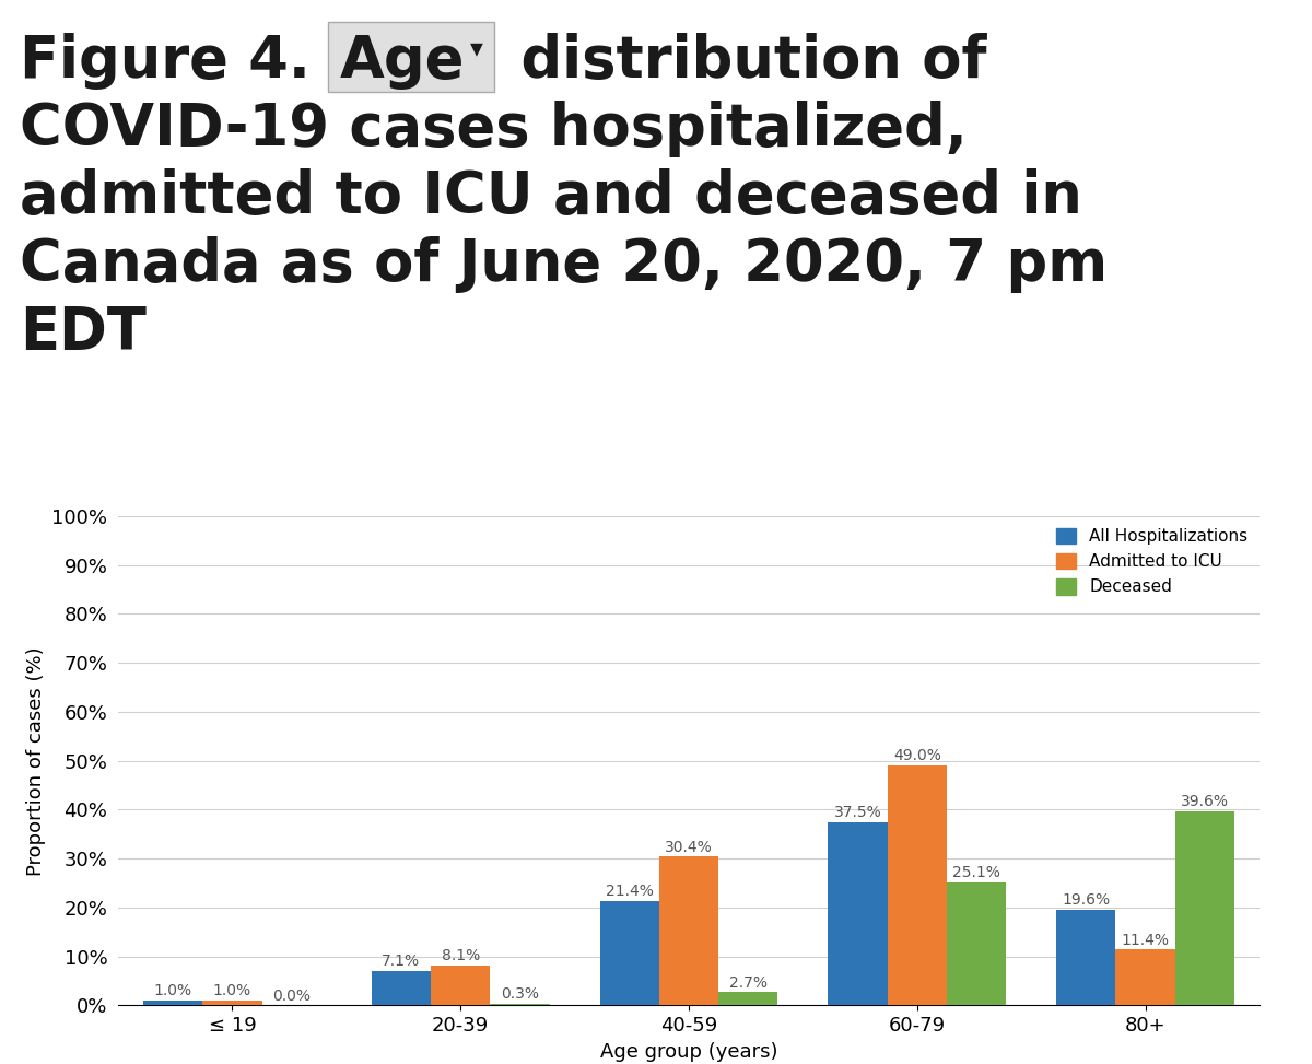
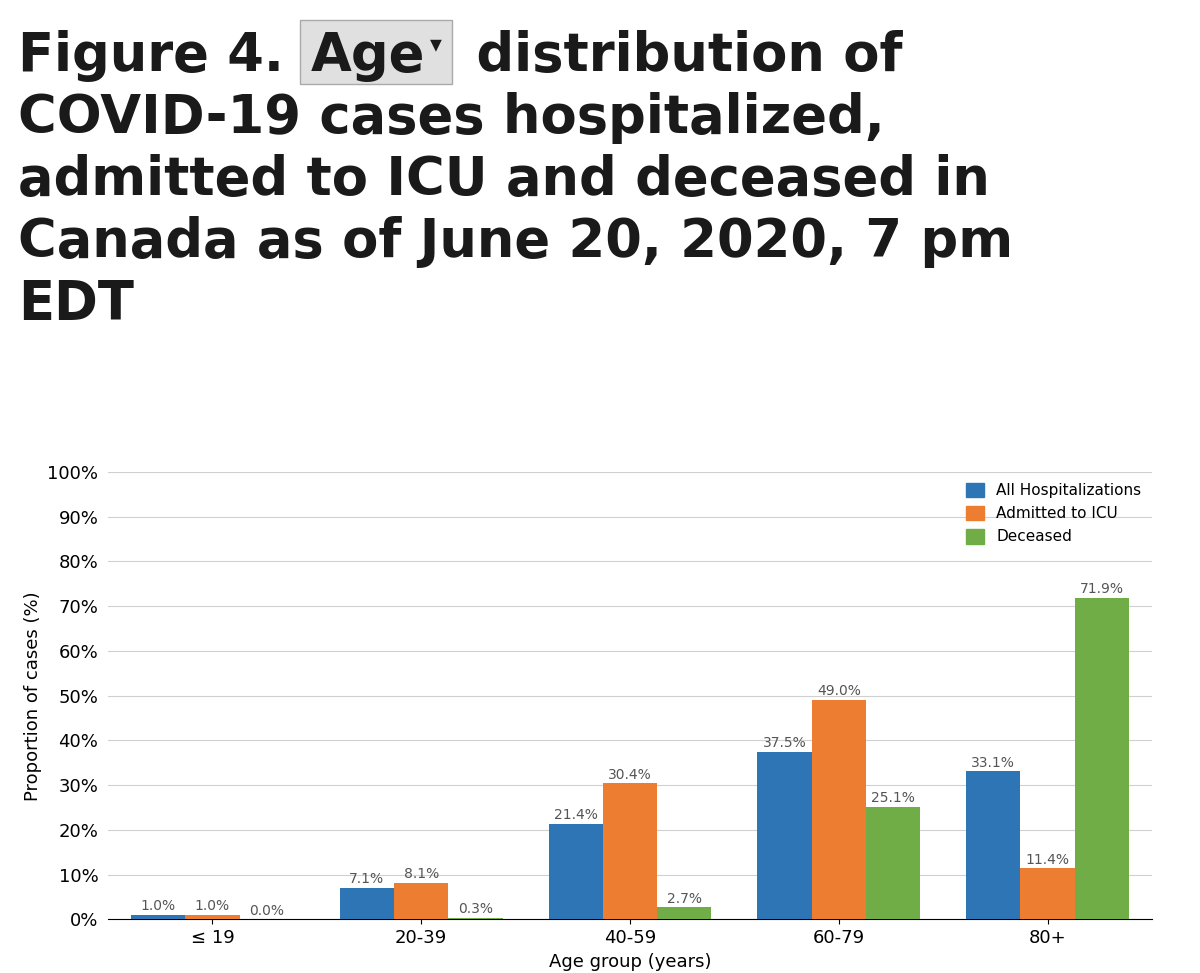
All Hospitalizations/80+: 19.6% -> 33.1%
Deceased/80+: 39.6% -> 71.9%
